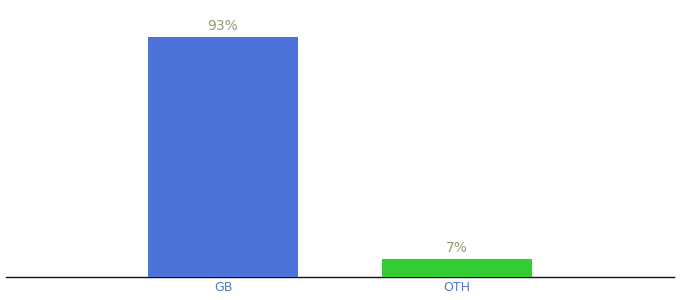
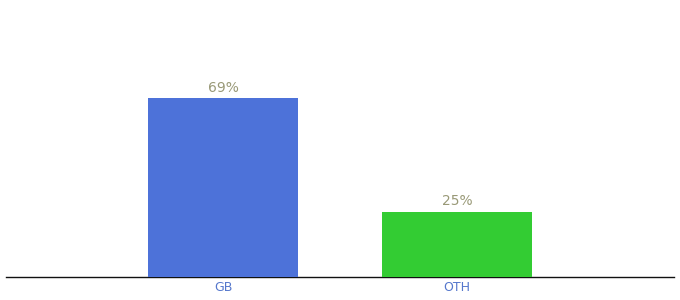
GB: 93% -> 69%
OTH: 7% -> 25%
